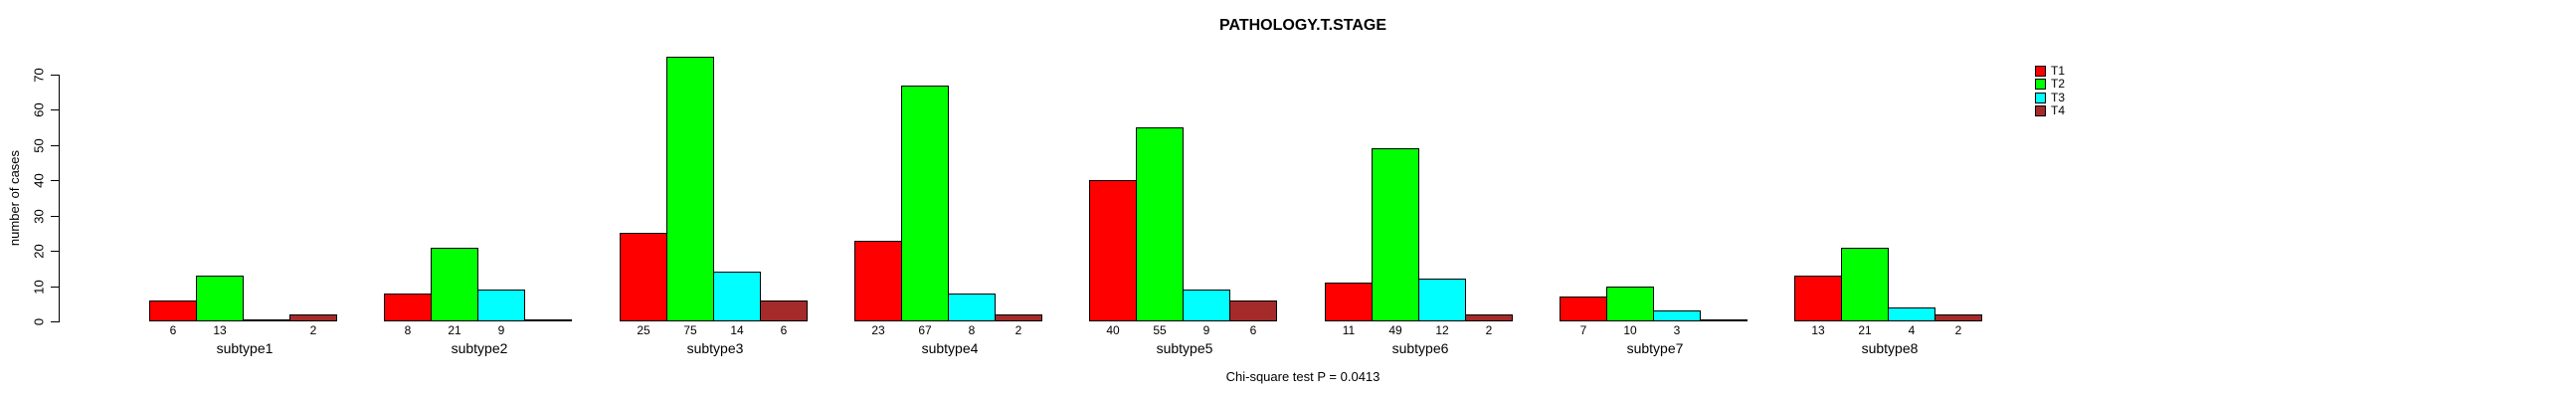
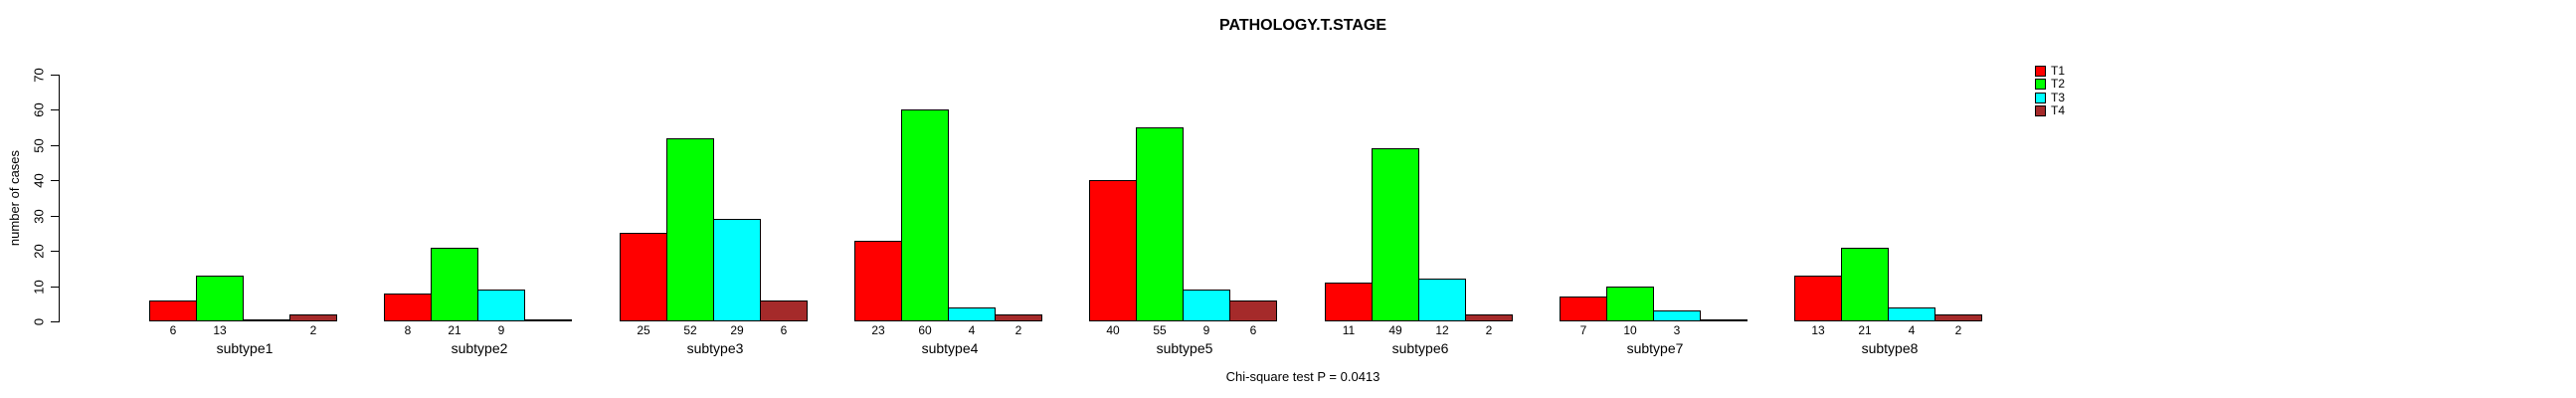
T2/subtype3: 75 -> 52
T3/subtype3: 14 -> 29
T2/subtype4: 67 -> 60
T3/subtype4: 8 -> 4
